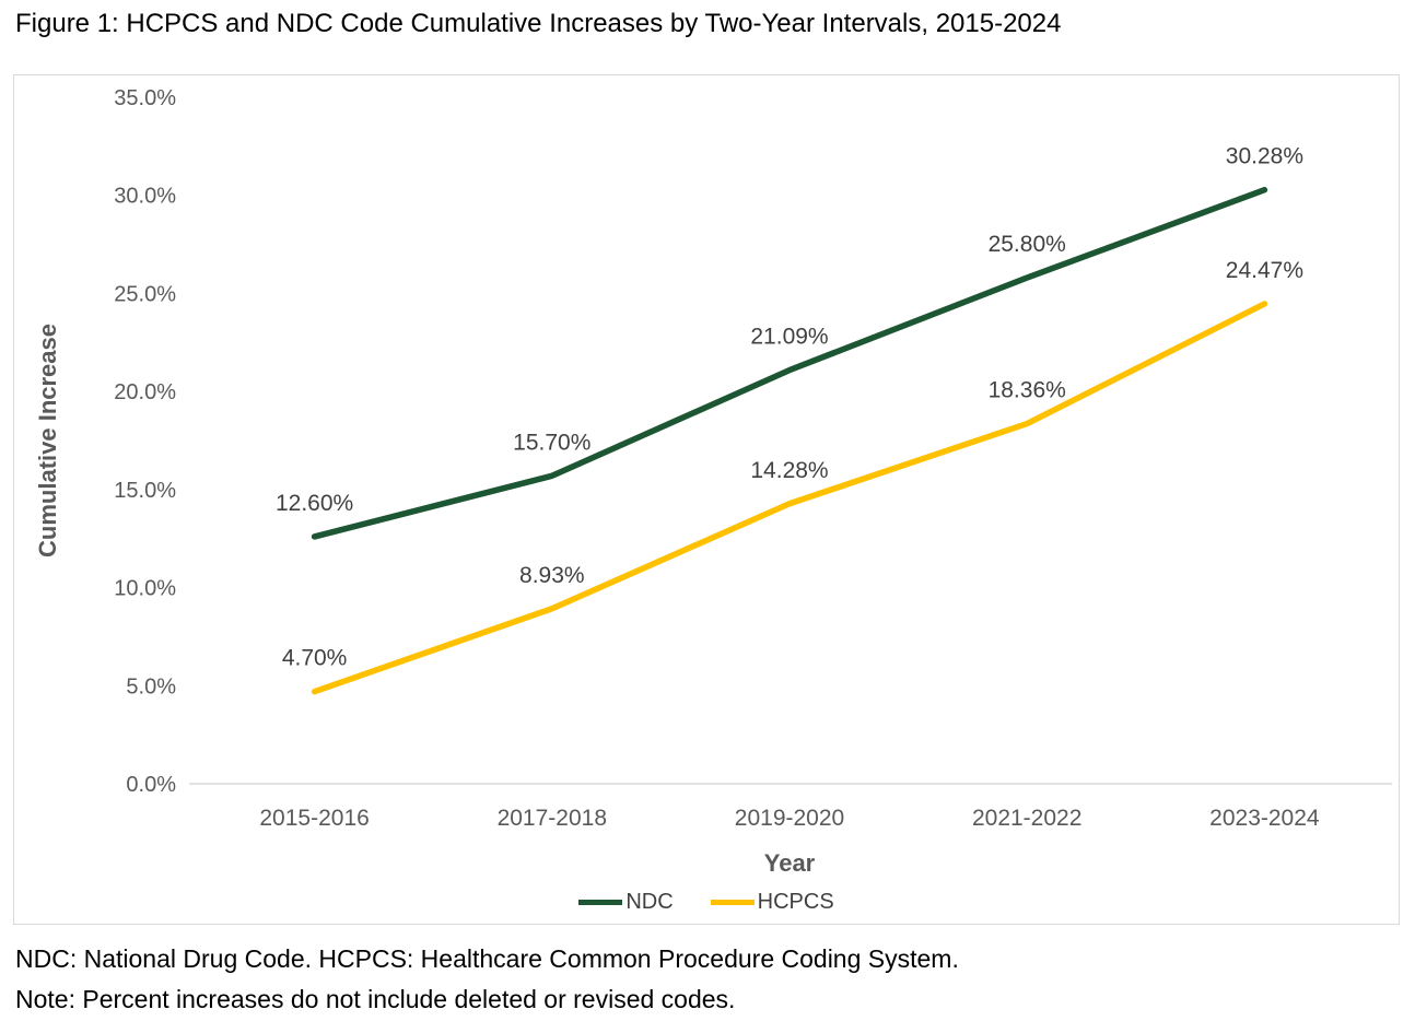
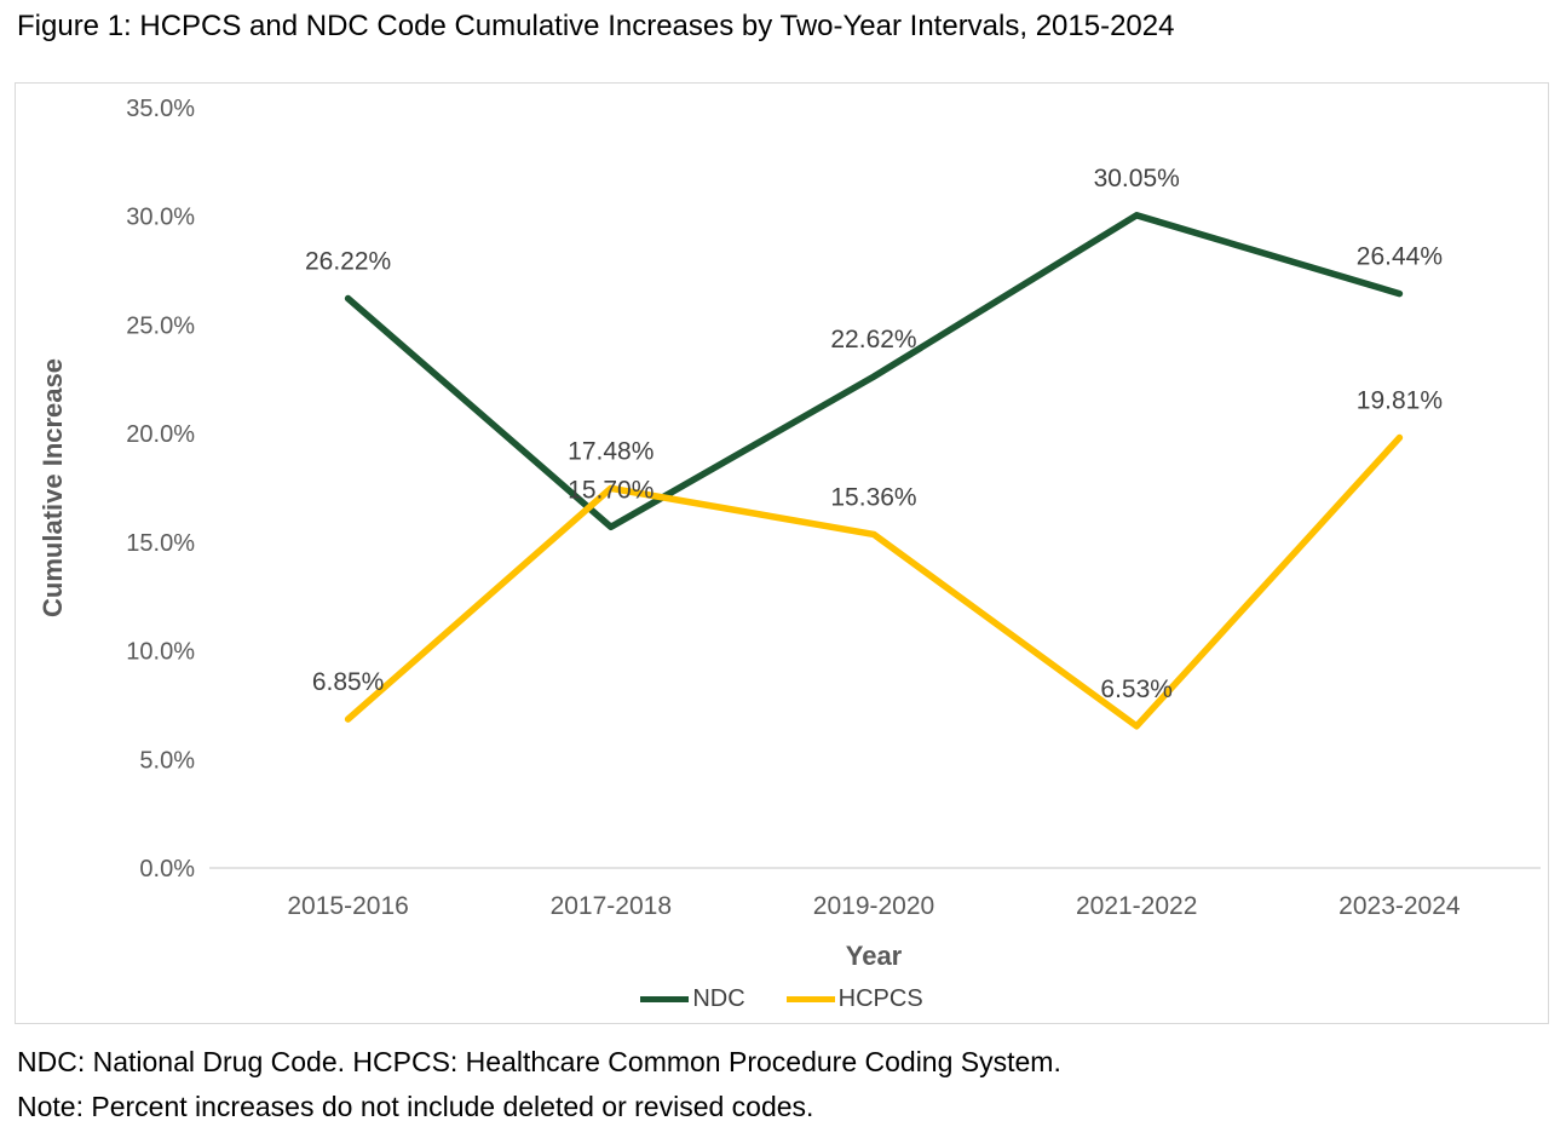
NDC/2015-2016: 12.60% -> 26.22%
HCPCS/2015-2016: 4.70% -> 6.85%
HCPCS/2017-2018: 8.93% -> 17.48%
NDC/2019-2020: 21.09% -> 22.62%
HCPCS/2019-2020: 14.28% -> 15.36%
NDC/2021-2022: 25.80% -> 30.05%
HCPCS/2021-2022: 18.36% -> 6.53%
NDC/2023-2024: 30.28% -> 26.44%
HCPCS/2023-2024: 24.47% -> 19.81%
